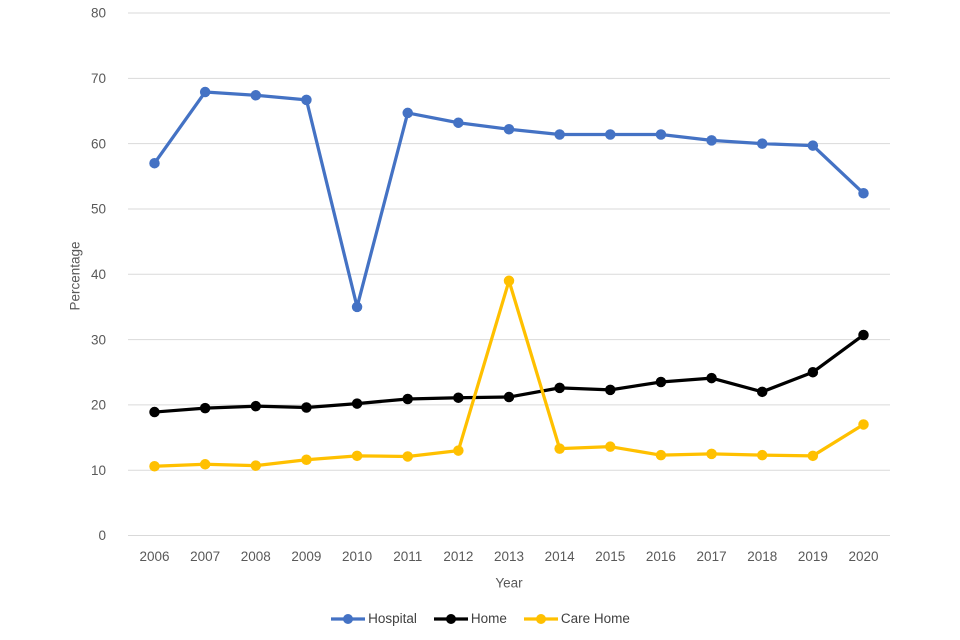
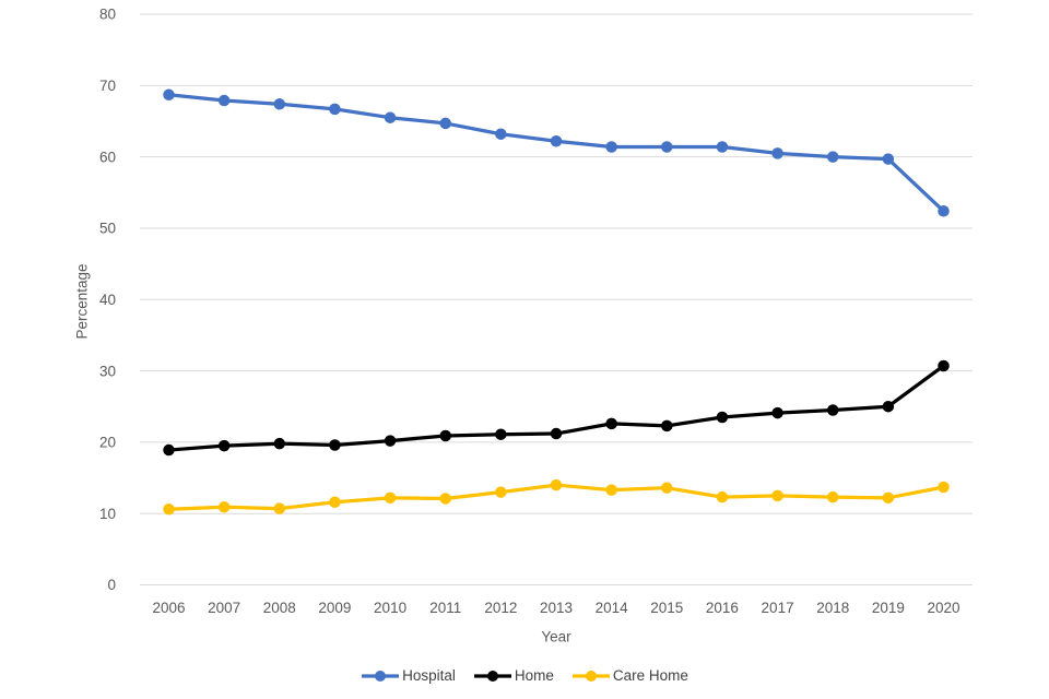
Hospital/2006: 57 -> 69
Hospital/2010: 35 -> 66
Care Home/2013: 39 -> 14
Home/2018: 22 -> 24
Care Home/2020: 17 -> 14
